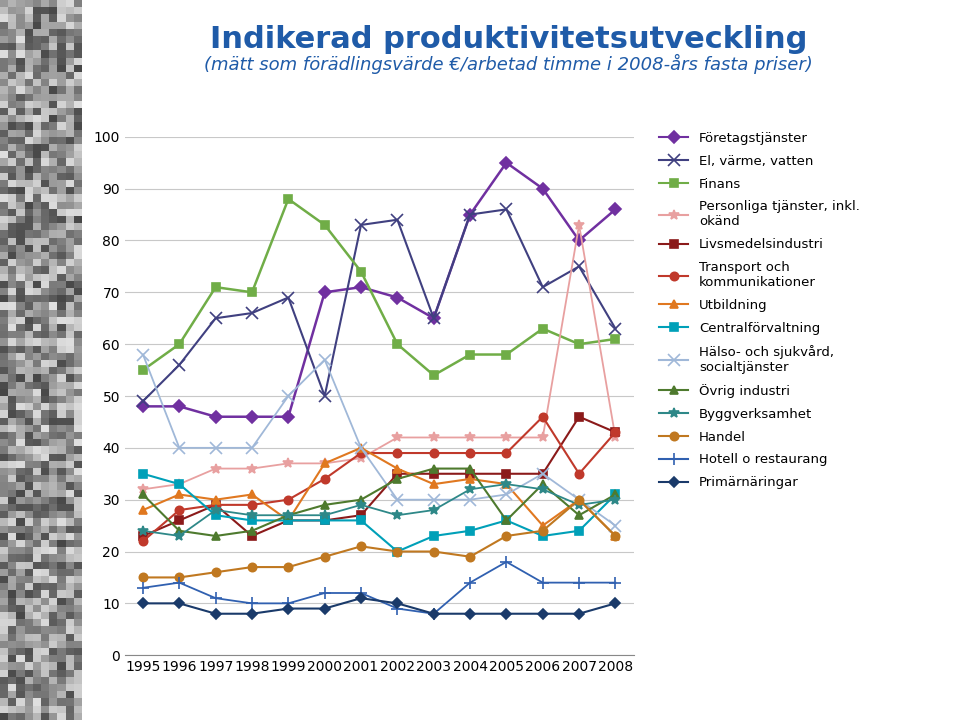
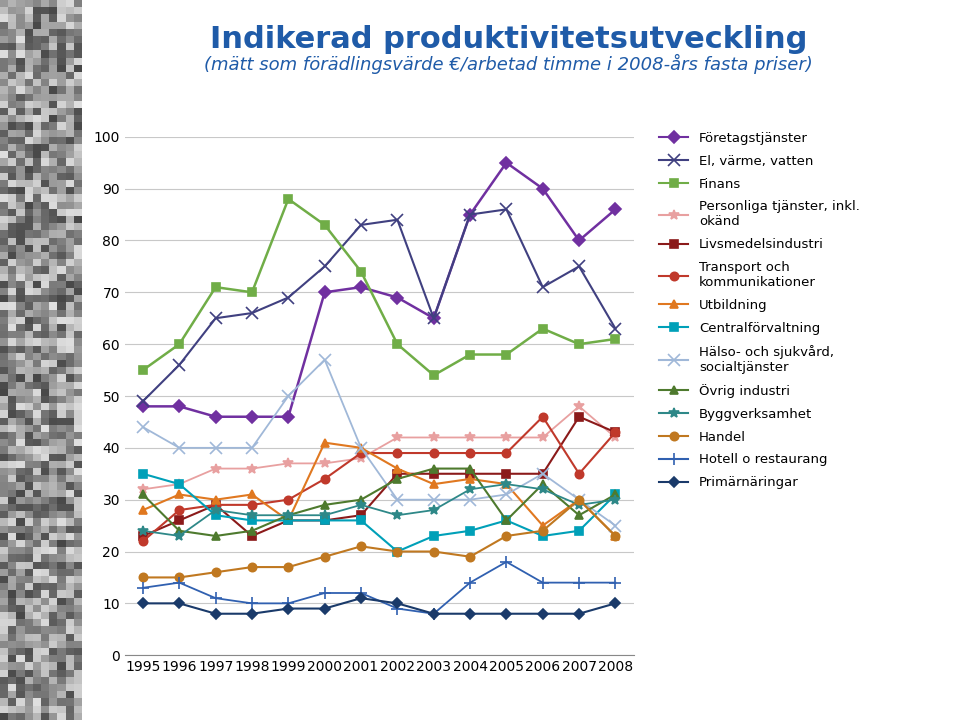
Hälso- och sjukvård, socialtjänster/1995: 58 -> 44
El, värme, vatten/2000: 50 -> 75
Utbildning/2000: 37 -> 41
Personliga tjänster, inkl. okänd/2007: 83 -> 48
